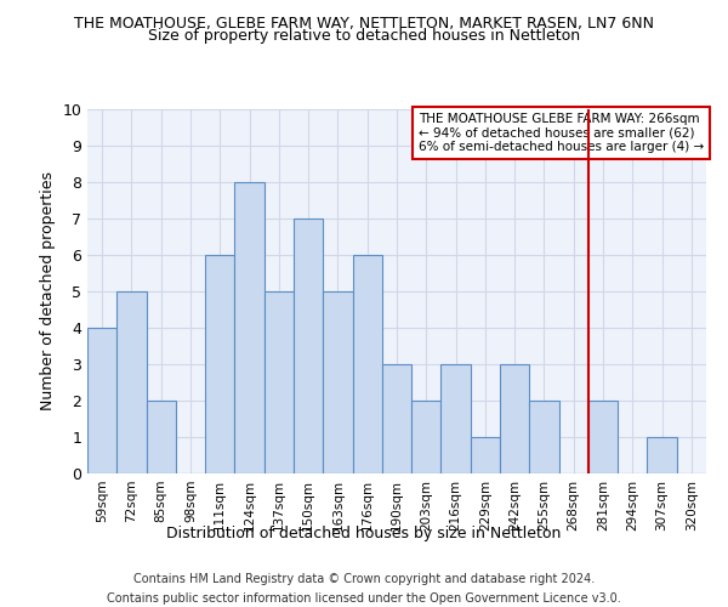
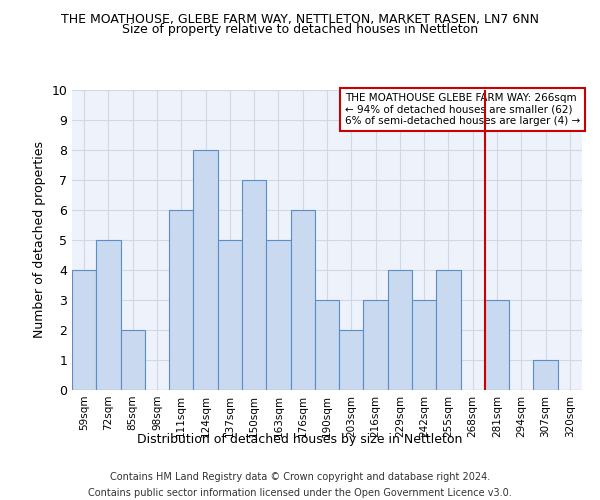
229sqm: 1 -> 4
255sqm: 2 -> 4
281sqm: 2 -> 3
